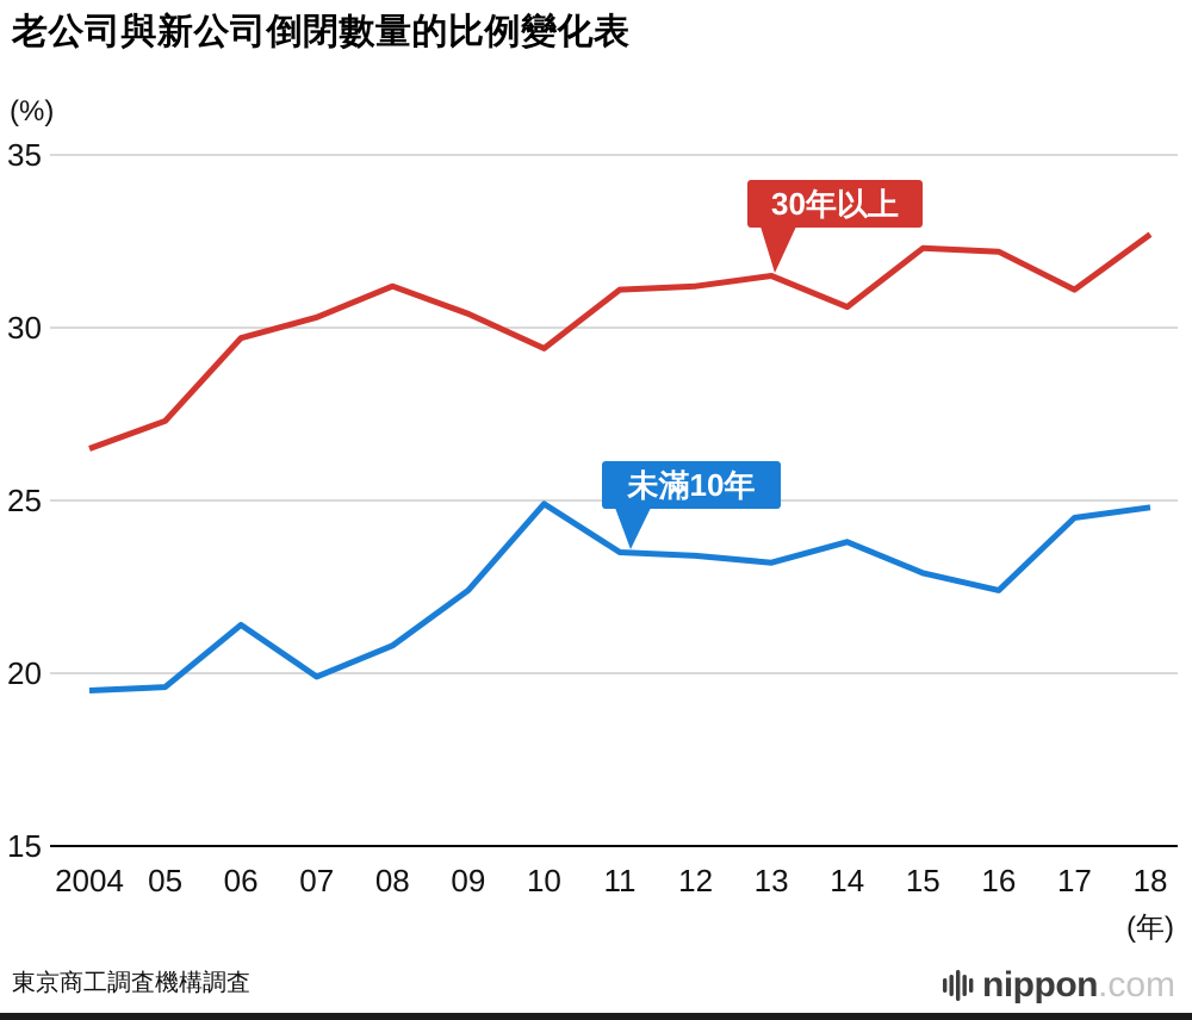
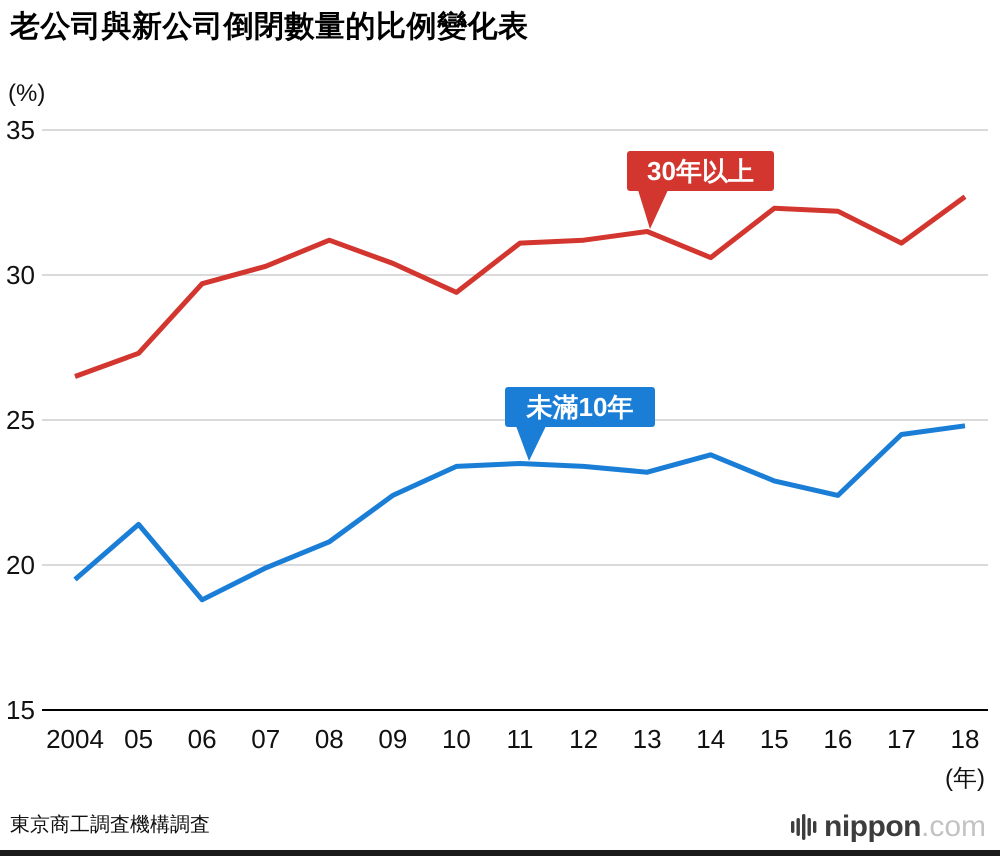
未滿10年/05: 19.6 -> 21.4
未滿10年/06: 21.4 -> 18.8
未滿10年/10: 24.9 -> 23.4
